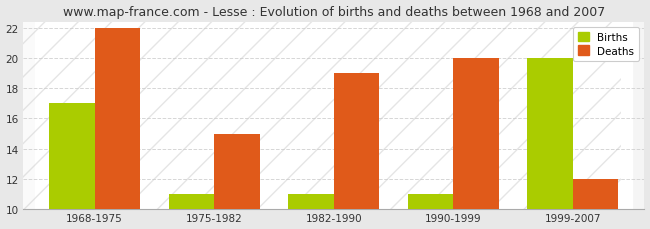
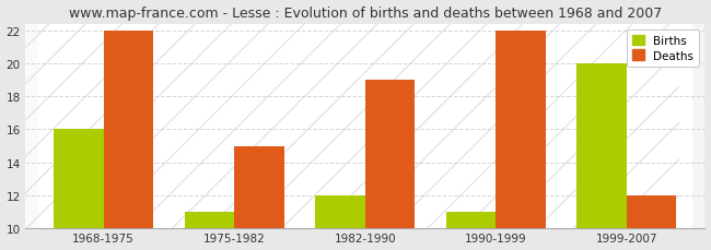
Births/1968-1975: 17 -> 16
Births/1982-1990: 11 -> 12
Deaths/1990-1999: 20 -> 22
